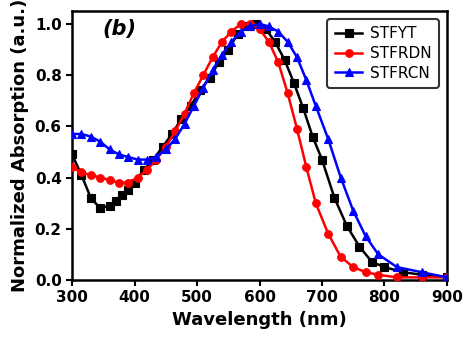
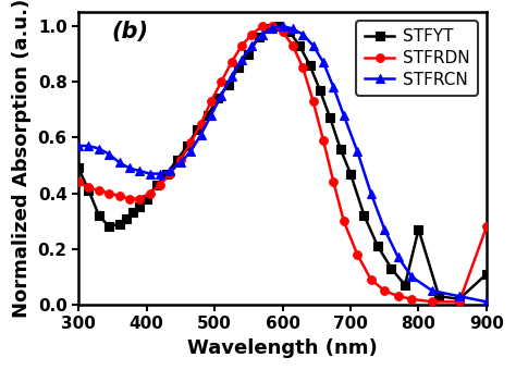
STFYT/800: 0.05 -> 0.27
STFYT/900: 0.01 -> 0.11
STFRDN/900: 0.01 -> 0.28
